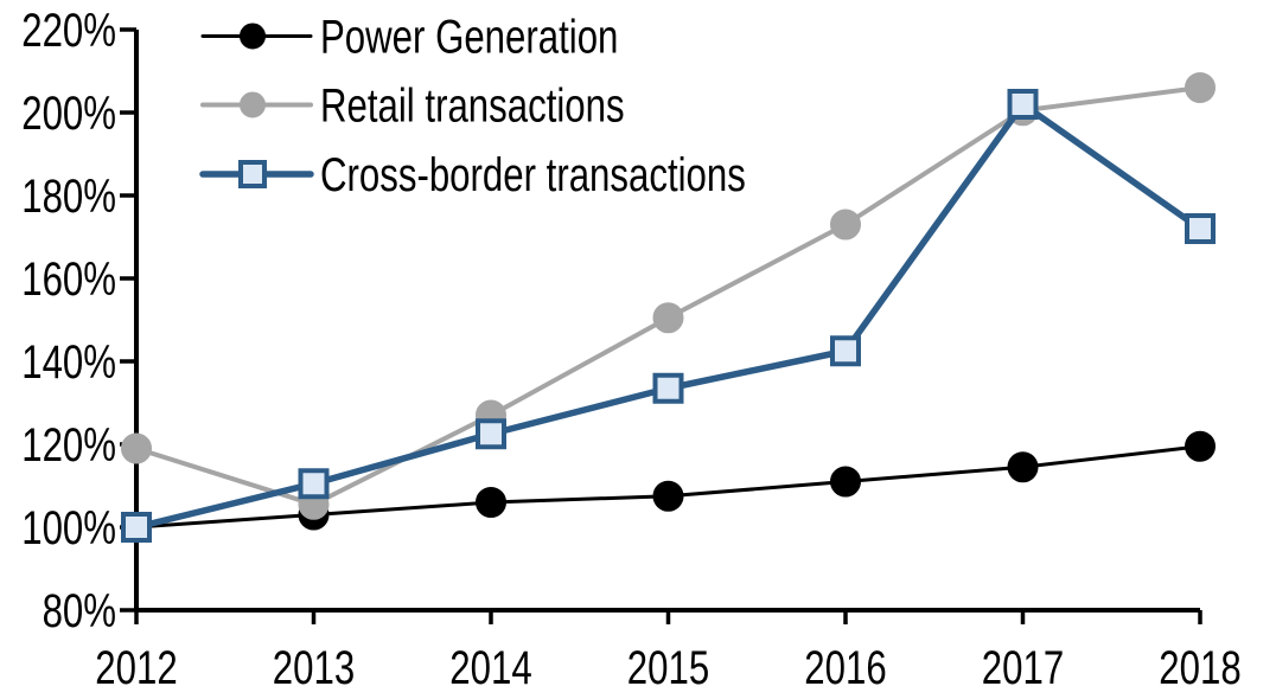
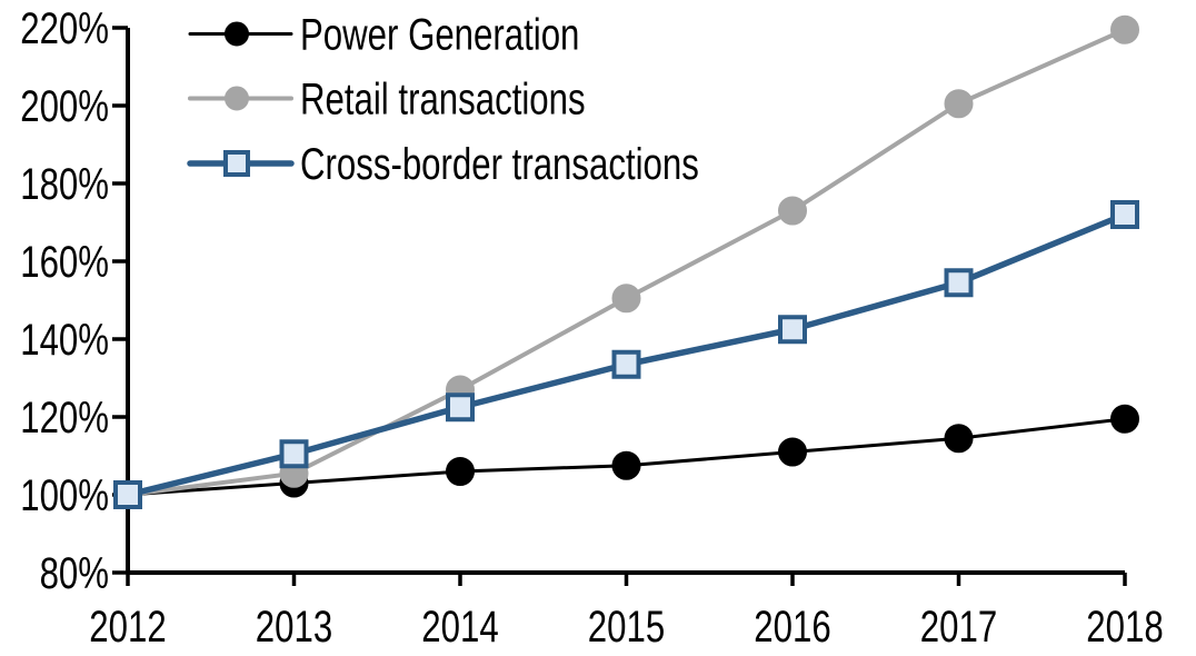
Retail transactions/2012: 119% -> 100%
Cross-border transactions/2017: 202% -> 154%
Retail transactions/2018: 206% -> 220%
